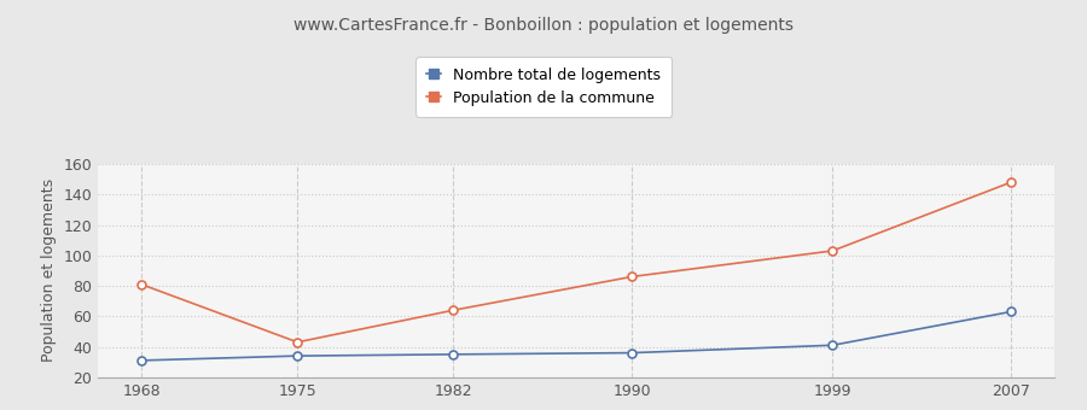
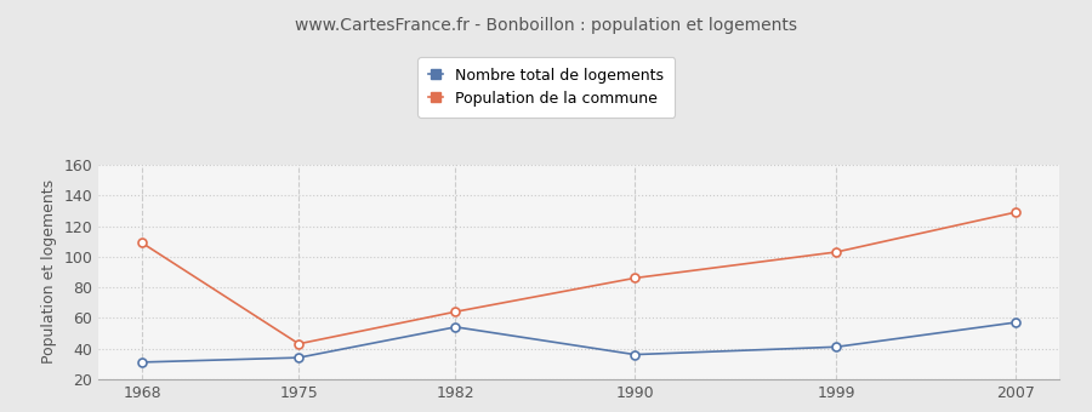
Population de la commune/1968: 81 -> 109
Nombre total de logements/1982: 35 -> 54
Nombre total de logements/2007: 63 -> 57
Population de la commune/2007: 148 -> 129
